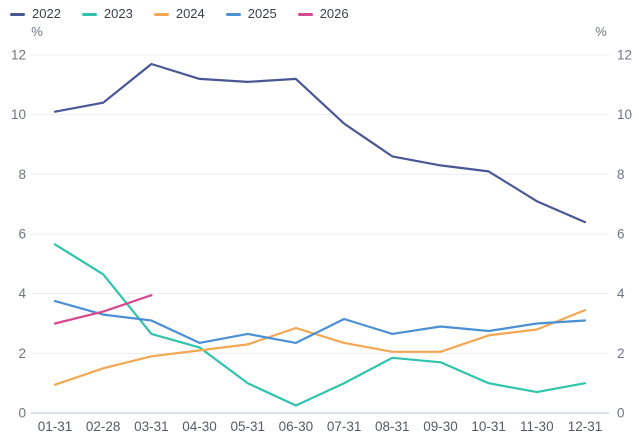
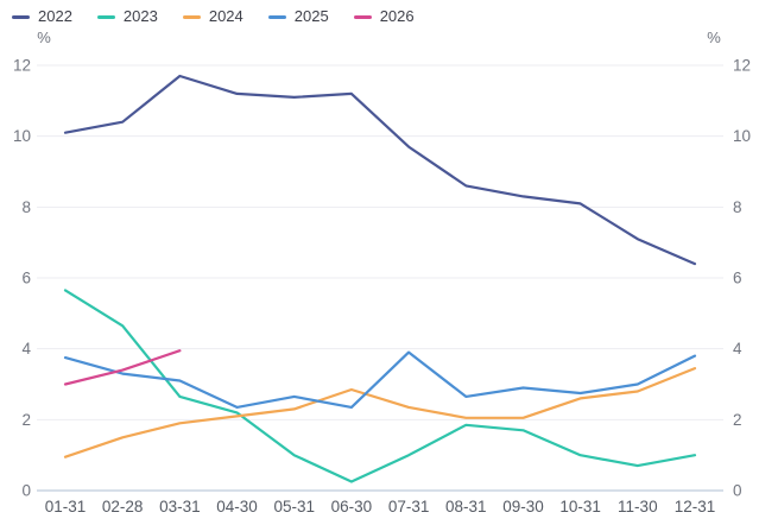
2025/07-31: 3.1 -> 3.9
2025/12-31: 3.1 -> 3.8
